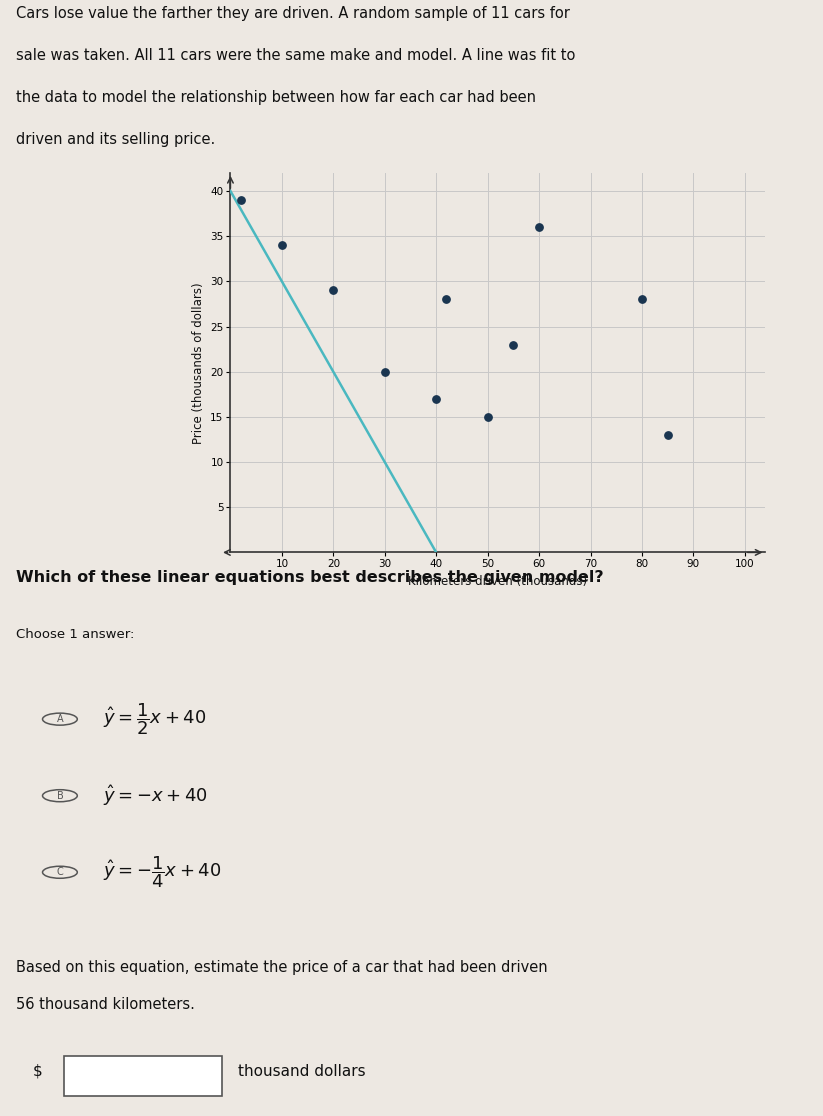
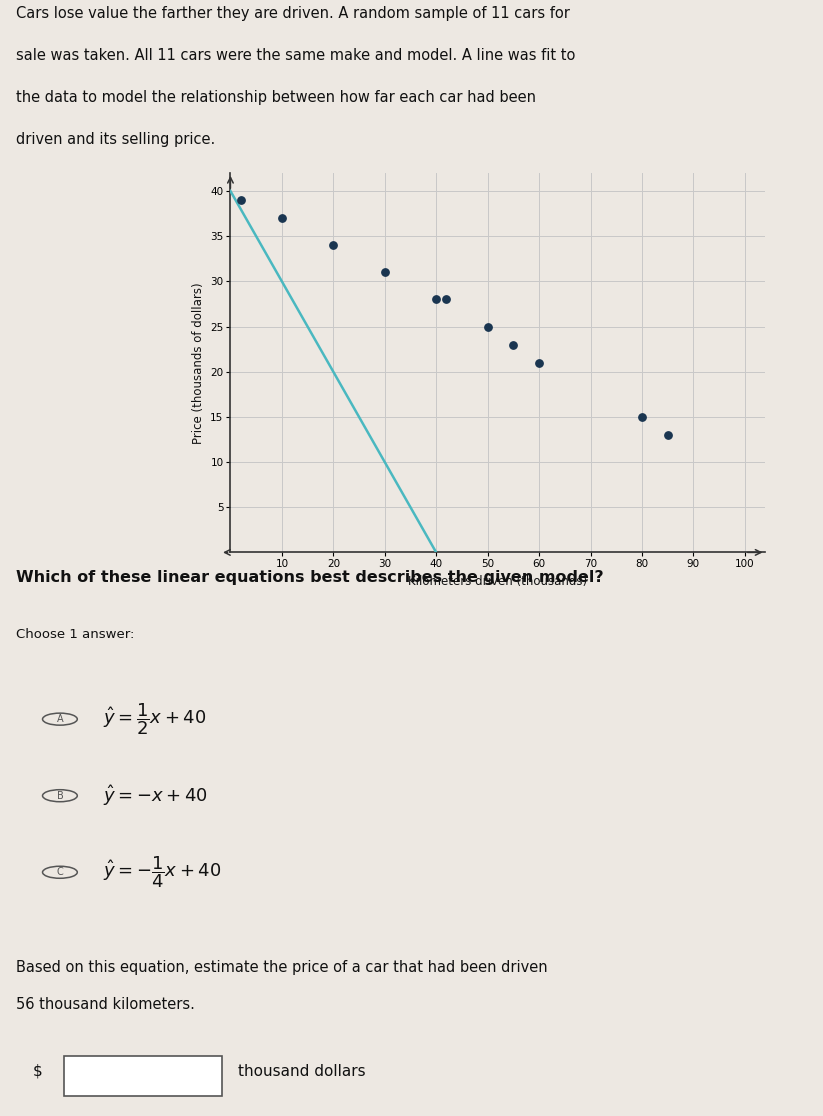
10: 34 -> 37
20: 29 -> 34
30: 20 -> 31
40: 17 -> 28
50: 15 -> 25
60: 36 -> 21
80: 28 -> 15
